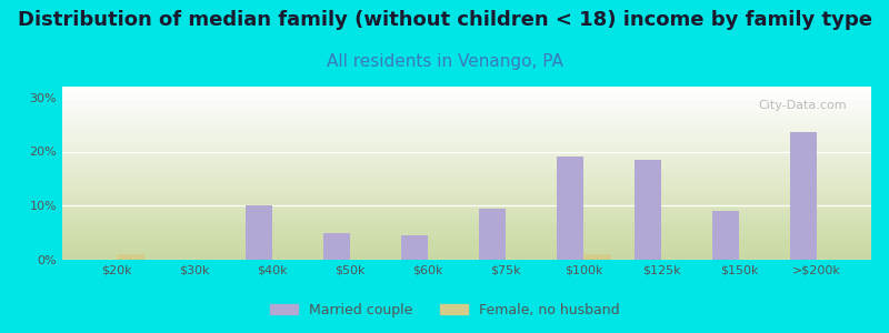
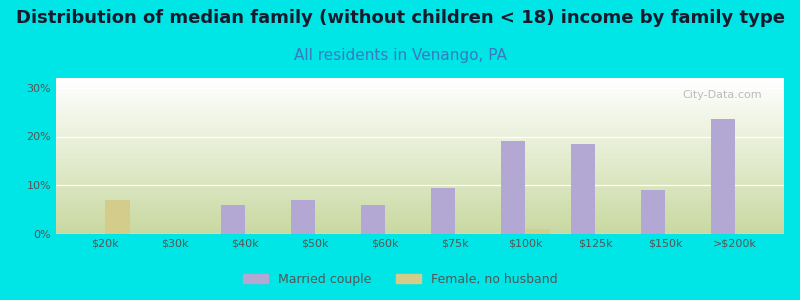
Female, no husband/$20k: 1% -> 7%
Married couple/$40k: 10.0% -> 6.0%
Married couple/$50k: 5.0% -> 7.0%
Married couple/$60k: 4.5% -> 6.0%
